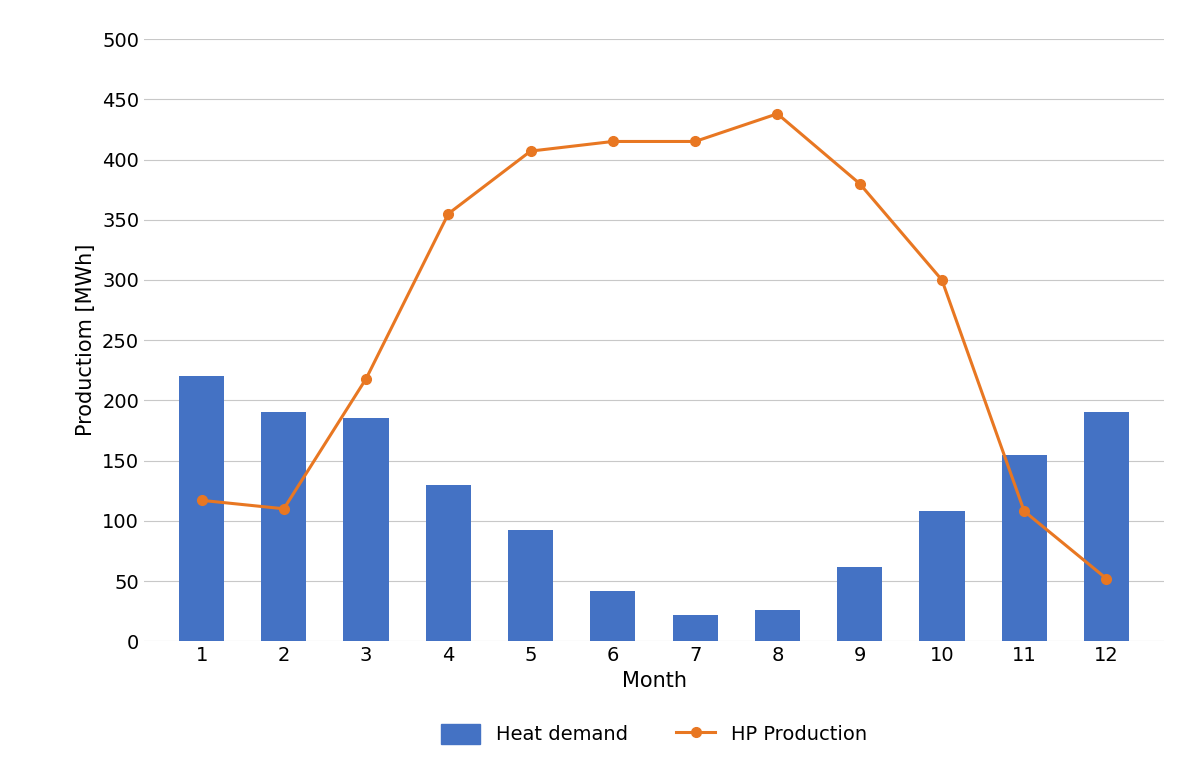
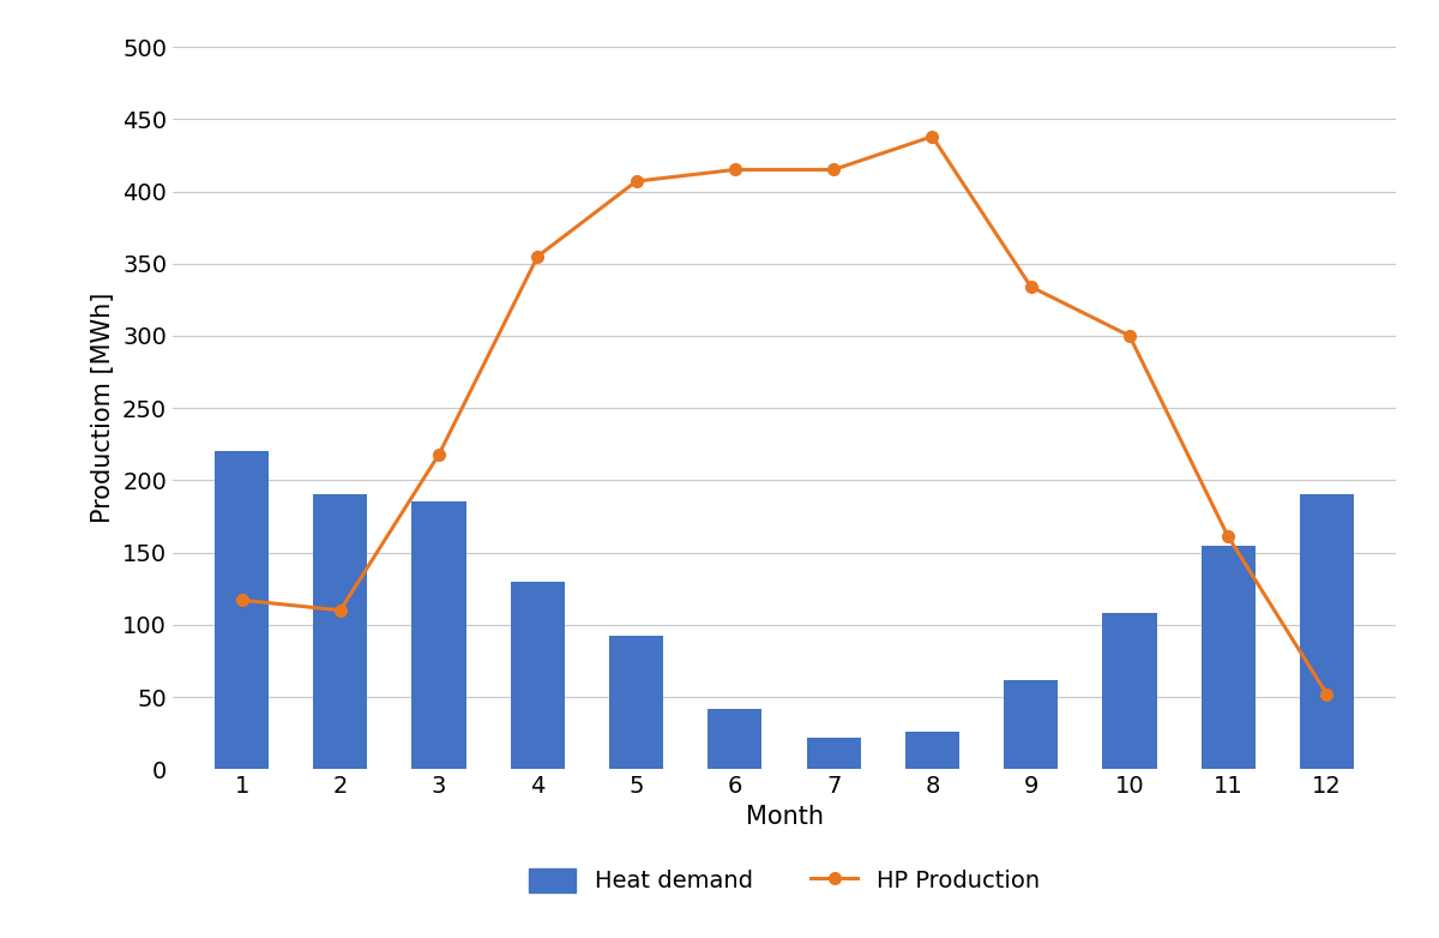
HP Production/9: 380 -> 334
HP Production/11: 108 -> 161
